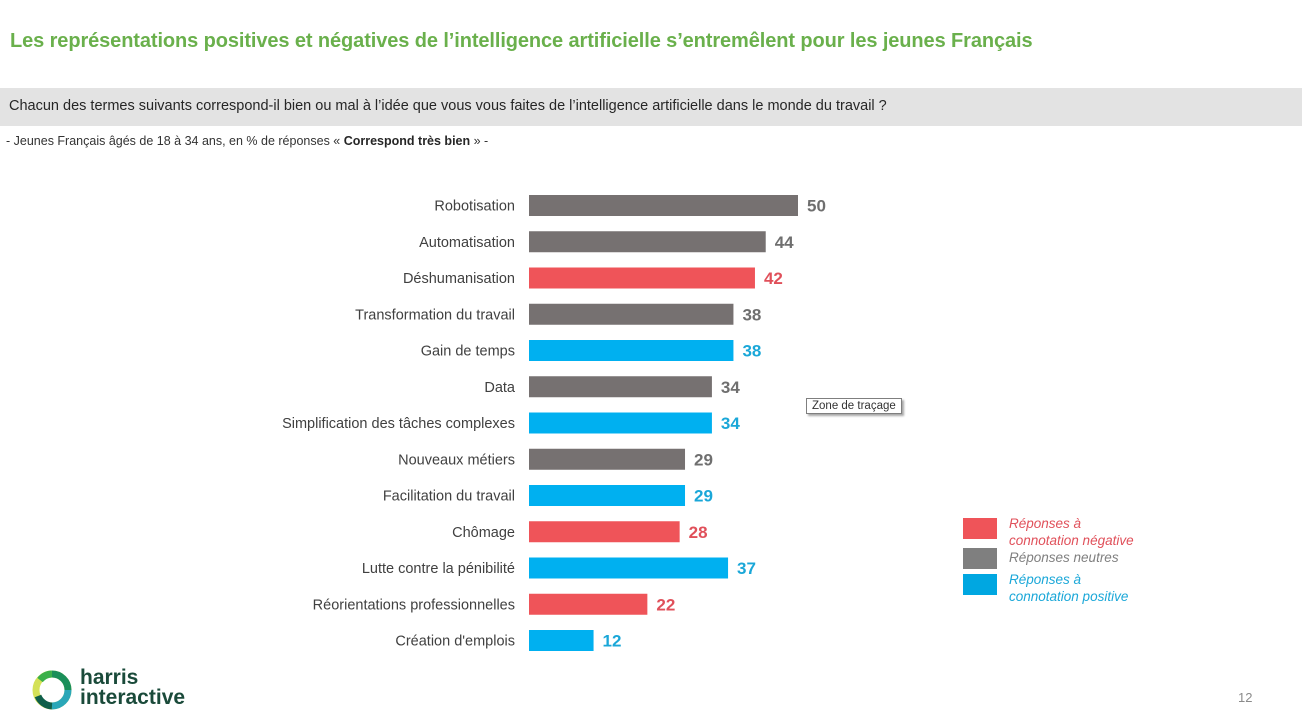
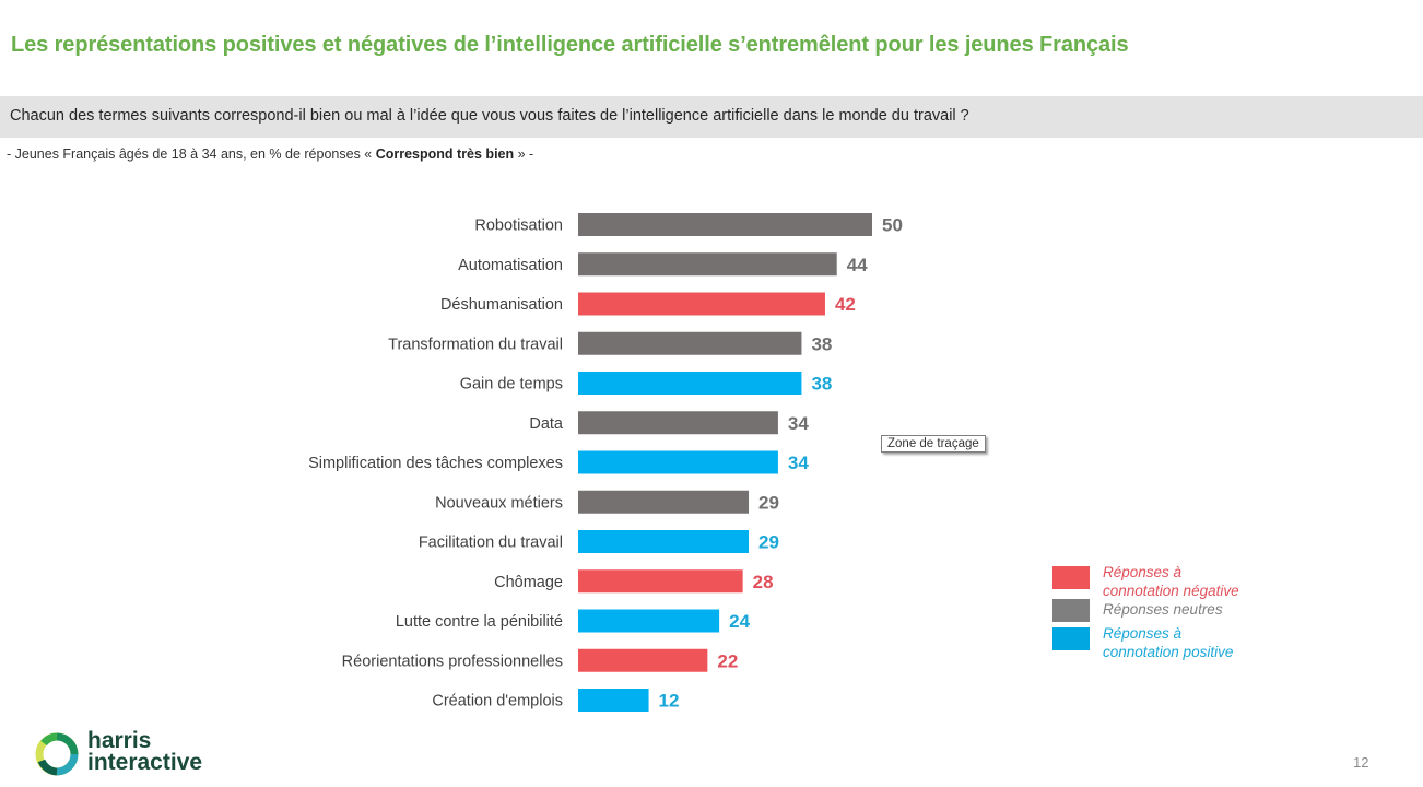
Lutte contre la pénibilité: 37 -> 24
